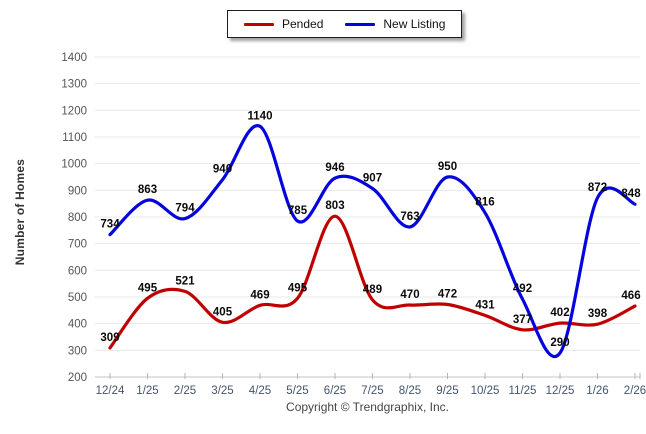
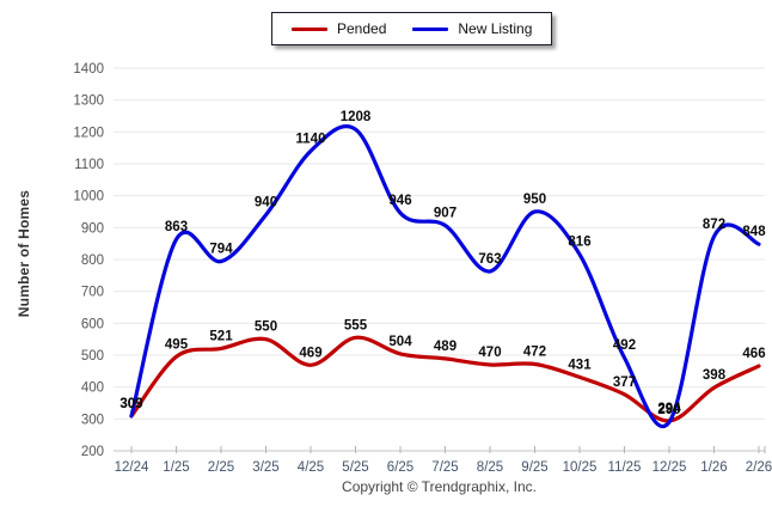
New Listing/12/24: 734 -> 309
Pended/3/25: 405 -> 550
Pended/5/25: 495 -> 555
New Listing/5/25: 785 -> 1208
Pended/6/25: 803 -> 504
Pended/12/25: 402 -> 294
